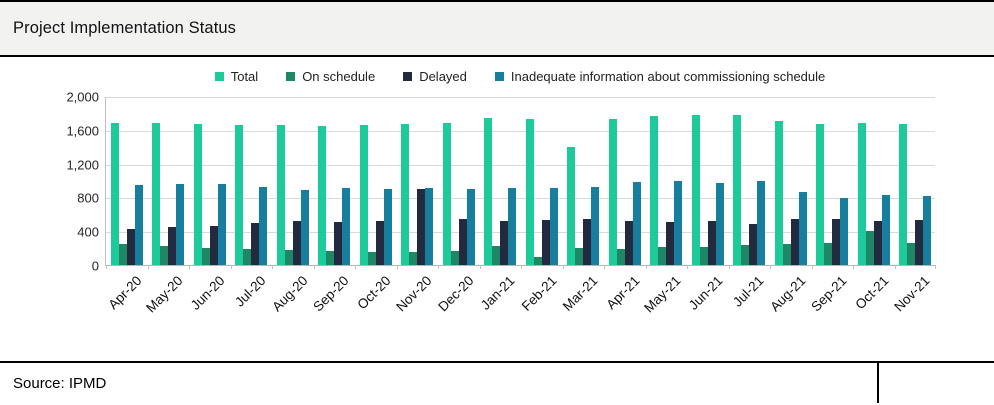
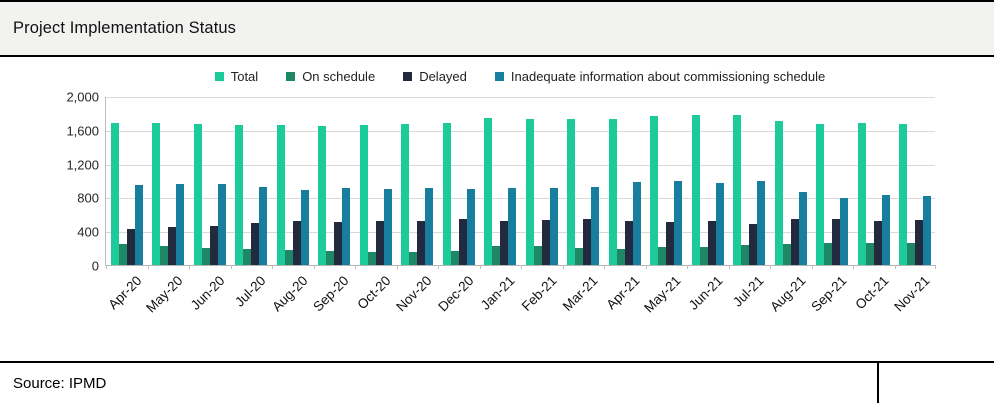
Delayed/Nov-20: 900 -> 500
On schedule/Feb-21: 100 -> 200
Total/Mar-21: 1400 -> 1700
On schedule/Oct-21: 400 -> 300
